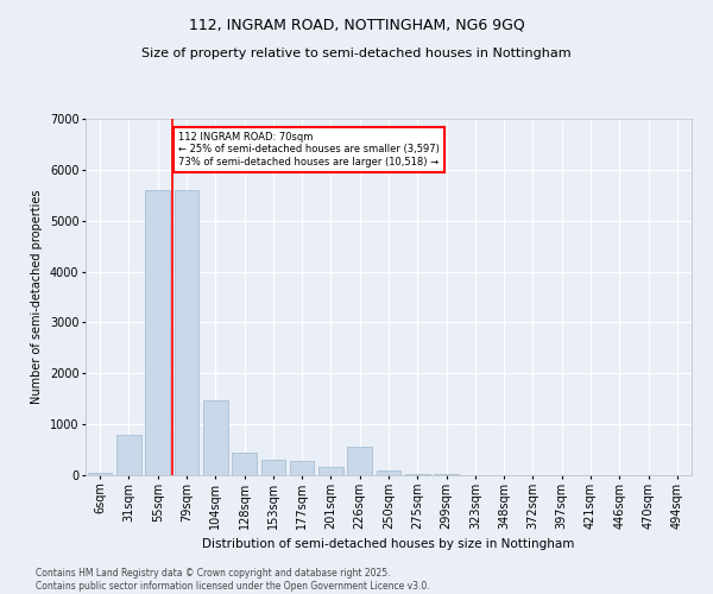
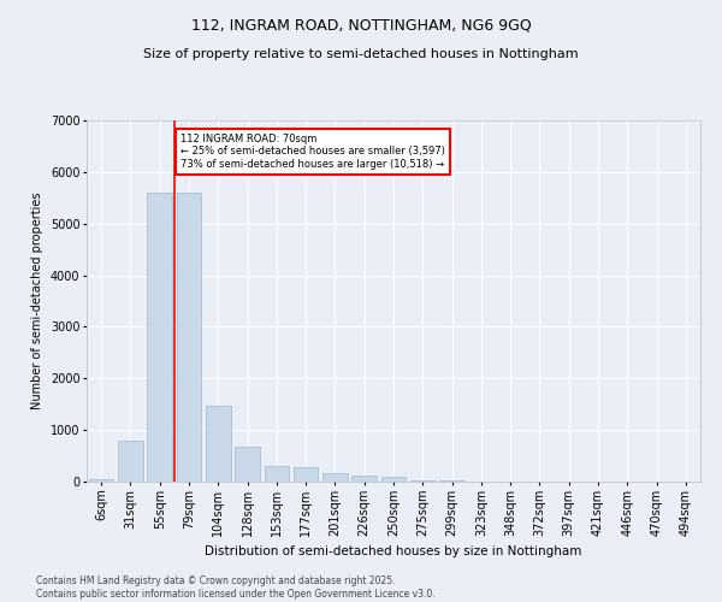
128sqm: 450 -> 680
226sqm: 550 -> 120
